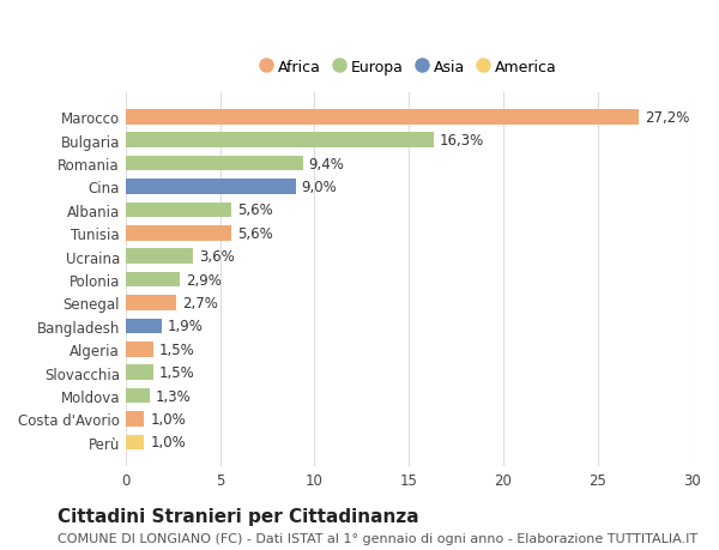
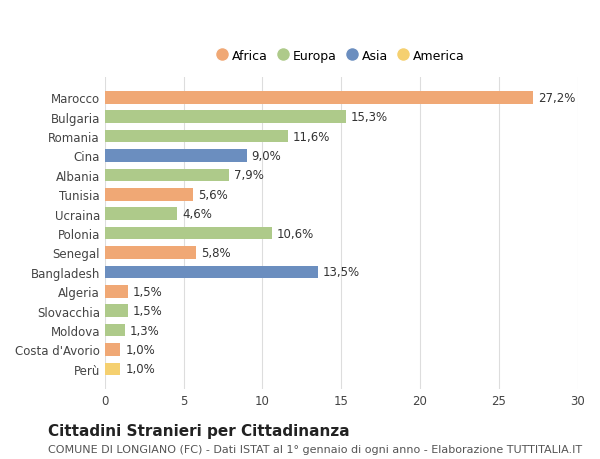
Bulgaria: 16,3% -> 15,3%
Romania: 9,4% -> 11,6%
Albania: 5,6% -> 7,9%
Ucraina: 3,6% -> 4,6%
Polonia: 2,9% -> 10,6%
Senegal: 2,7% -> 5,8%
Bangladesh: 1,9% -> 13,5%
